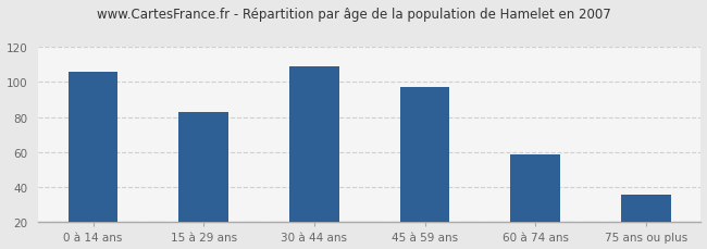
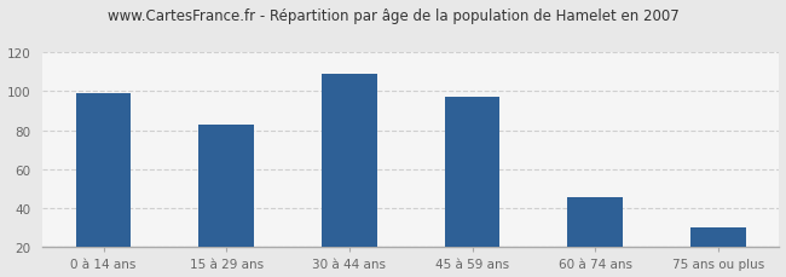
0 à 14 ans: 106 -> 99
60 à 74 ans: 59 -> 46
75 ans ou plus: 36 -> 30
